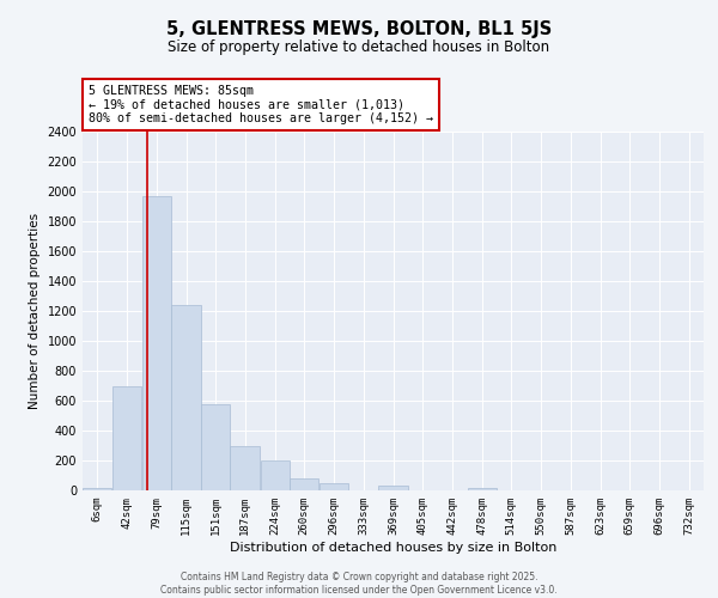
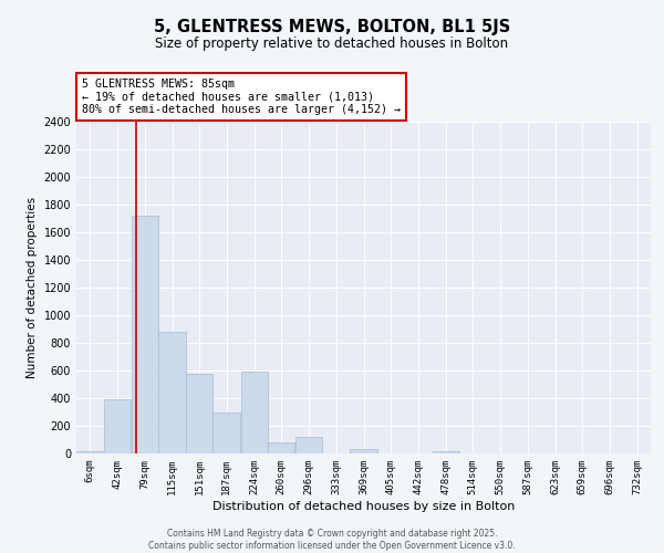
42sqm: 700 -> 390
79sqm: 1970 -> 1720
115sqm: 1240 -> 880
224sqm: 200 -> 590
296sqm: 40 -> 120
